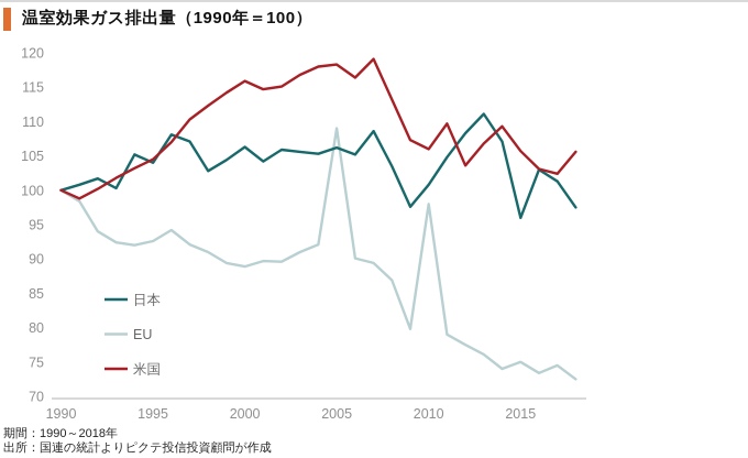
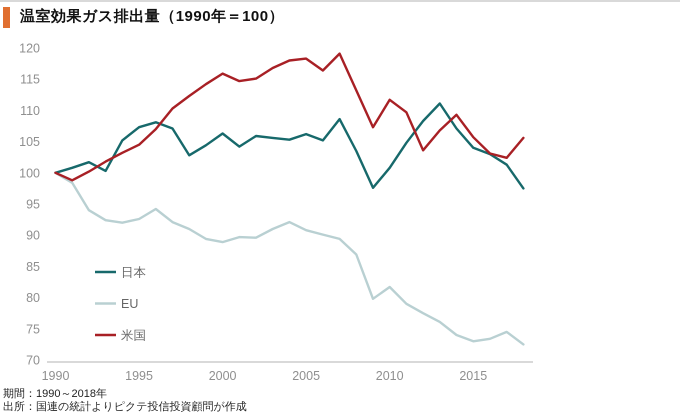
日本/1995: 104 -> 107
EU/2005: 109 -> 91
EU/2010: 98 -> 82
米国/2010: 106 -> 112
日本/2015: 96 -> 104
EU/2015: 75 -> 73
